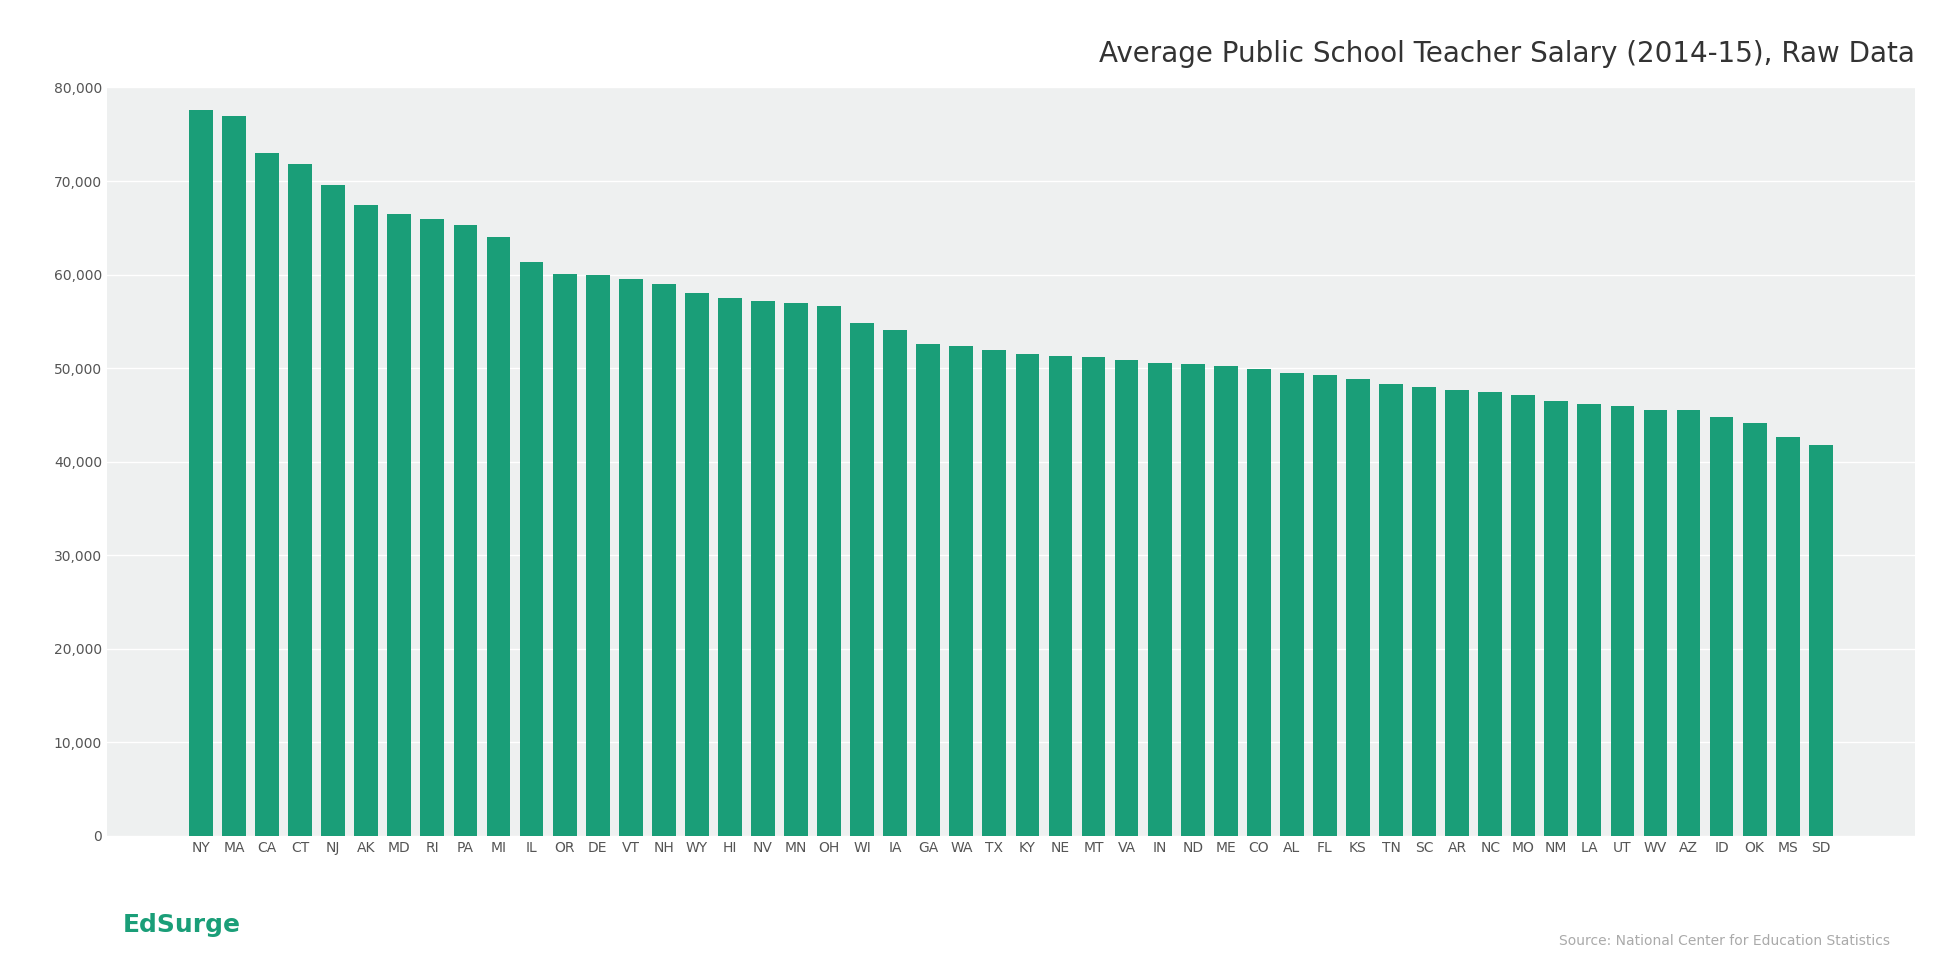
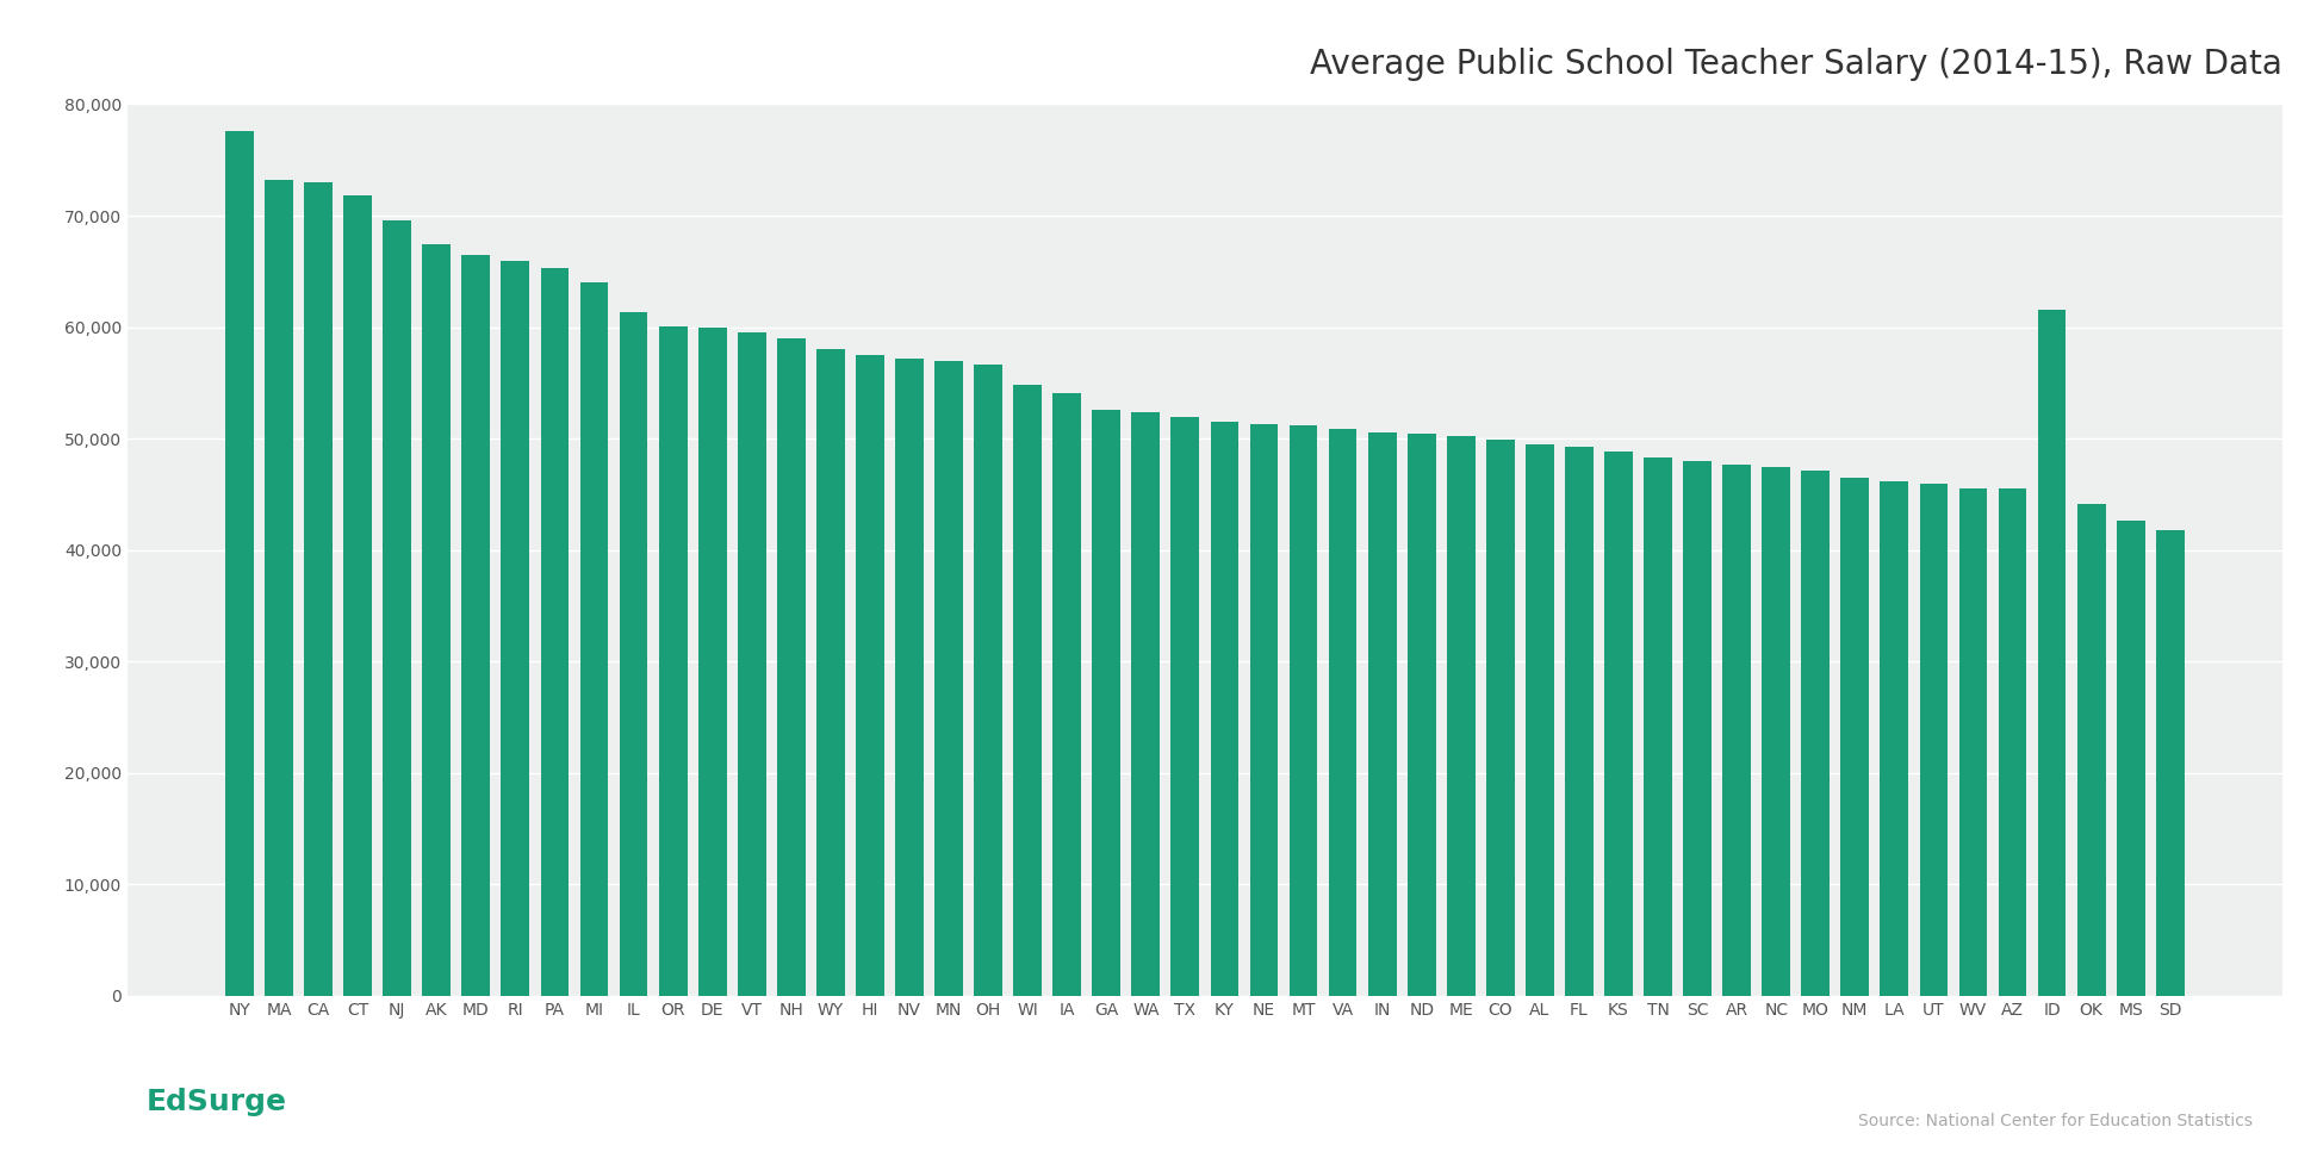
MA: 77,000 -> 73,200
ID: 44,700 -> 61,600
